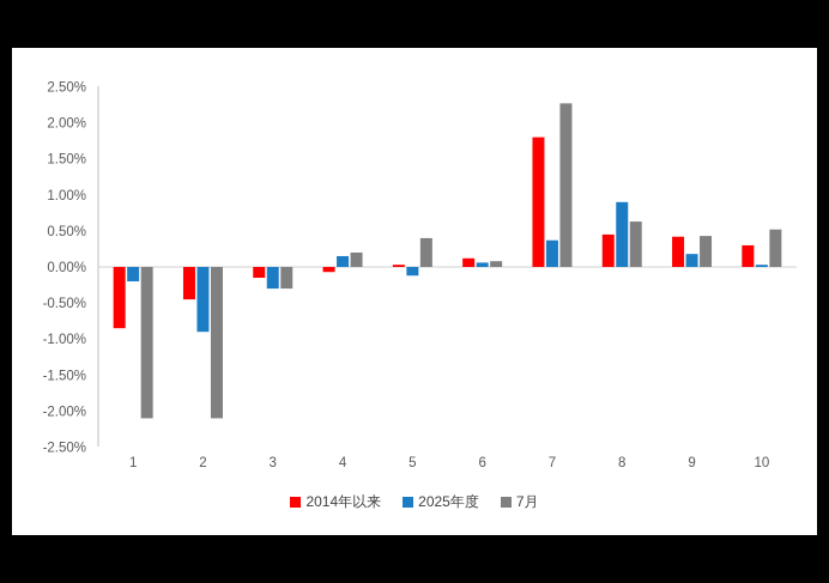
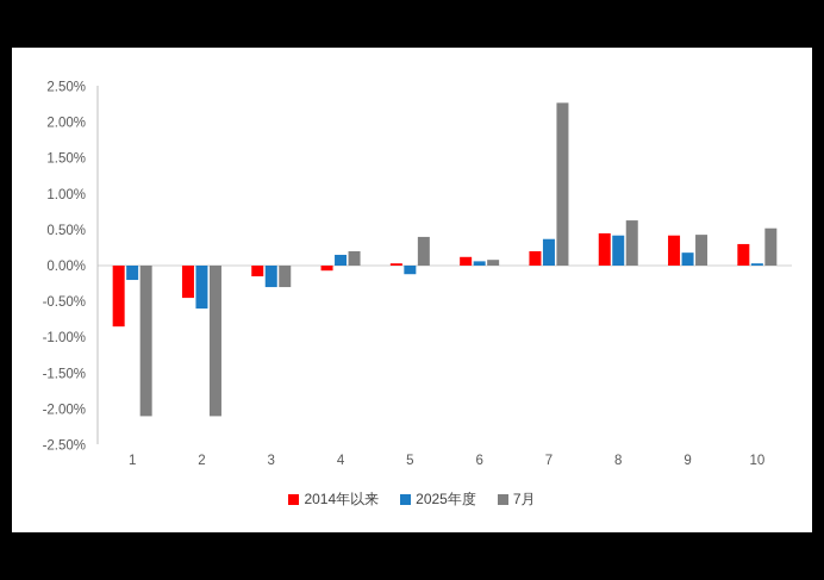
2025年度/2: -0.9% -> -0.6%
2014年以来/7: 1.8% -> 0.2%
2025年度/8: 0.9% -> 0.4%
